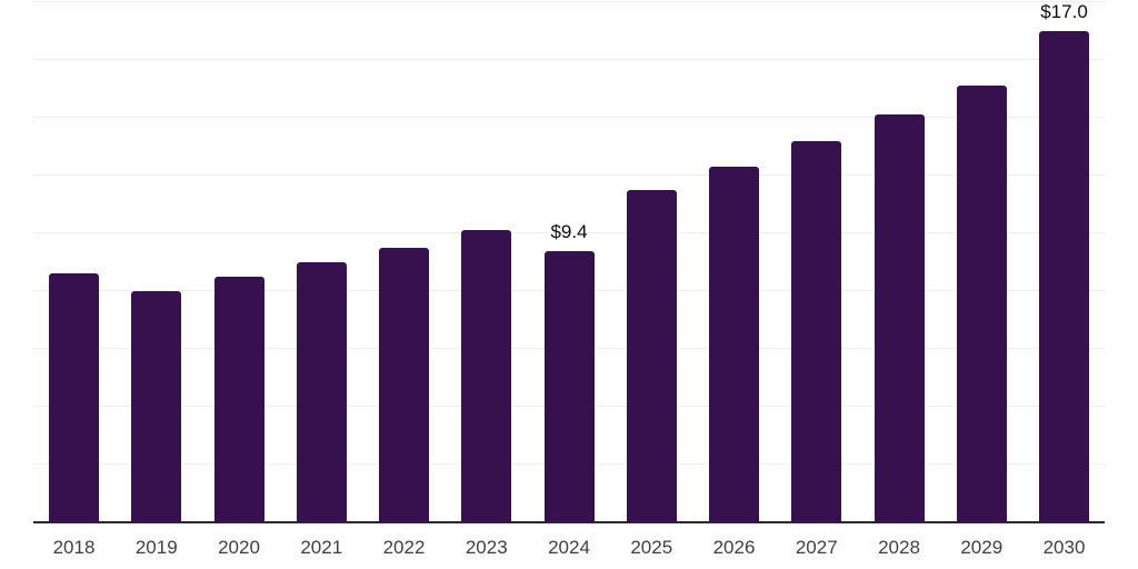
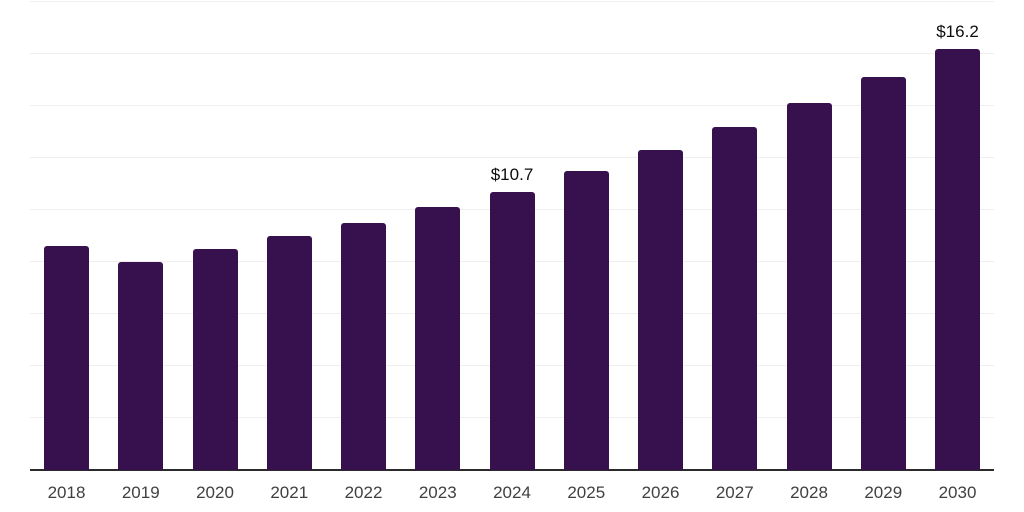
2024: $9.4 -> $10.7
2030: $17.0 -> $16.2
